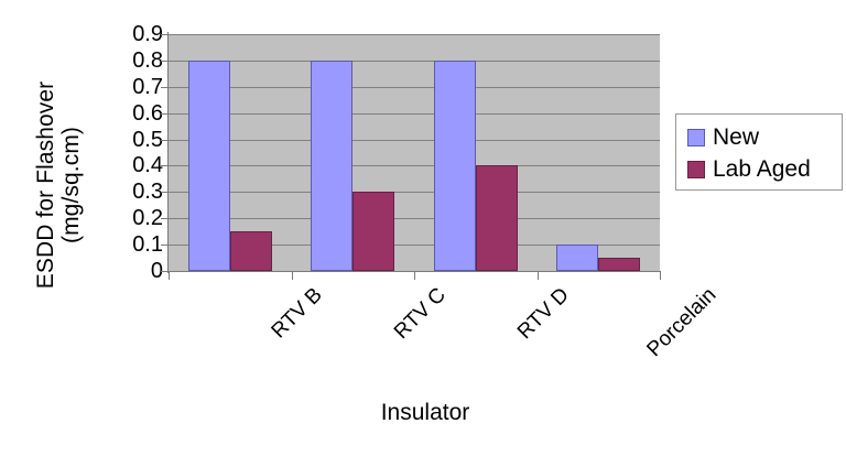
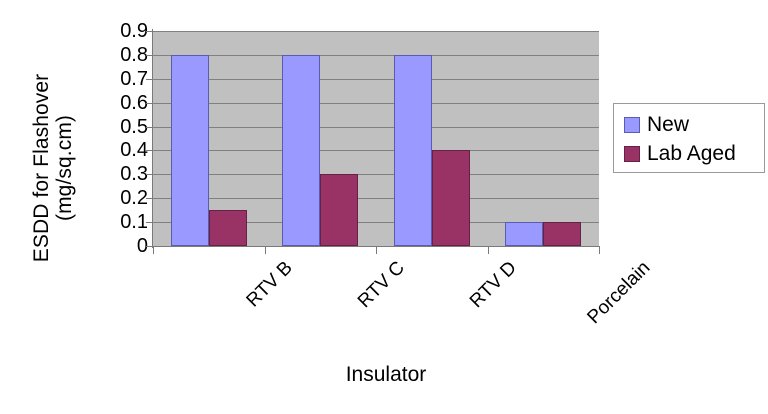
Lab Aged/Porcelain: 0.05 -> 0.10
